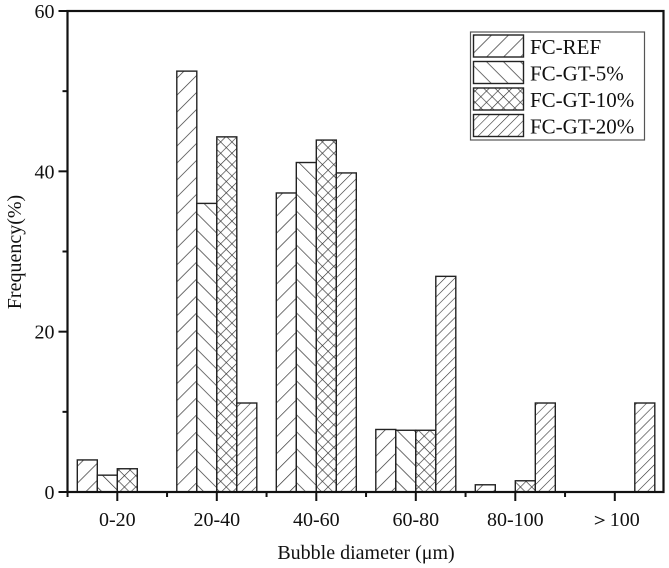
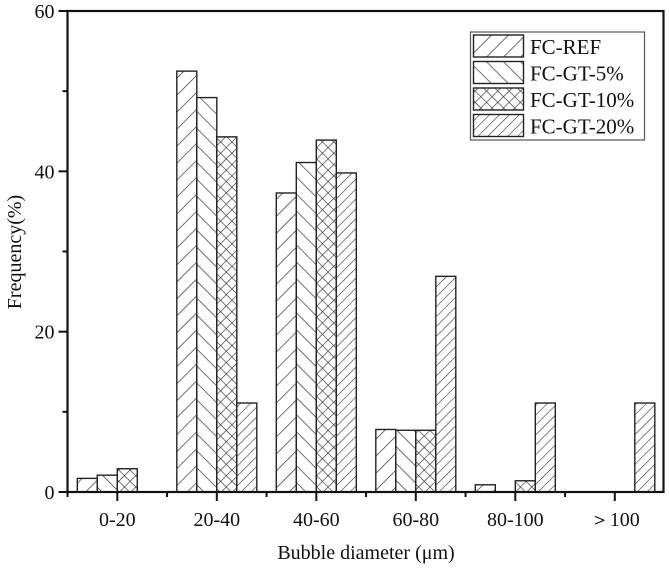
FC-REF/0-20: 4 -> 2
FC-GT-5%/20-40: 36 -> 49
